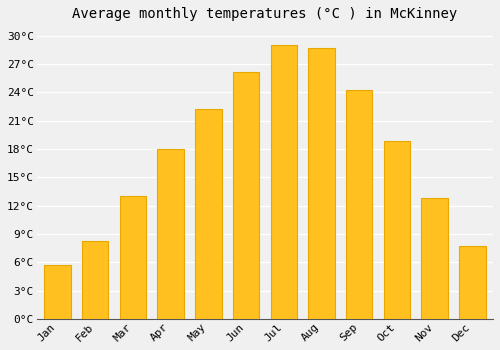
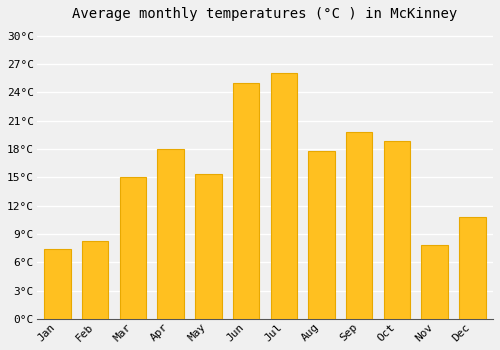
Jan: 5.7°C -> 7.4°C
Mar: 13.0°C -> 15.0°C
May: 22.2°C -> 15.4°C
Jun: 26.2°C -> 25.0°C
Jul: 29.0°C -> 26.0°C
Aug: 28.7°C -> 17.8°C
Sep: 24.3°C -> 19.8°C
Nov: 12.8°C -> 7.8°C
Dec: 7.7°C -> 10.8°C
